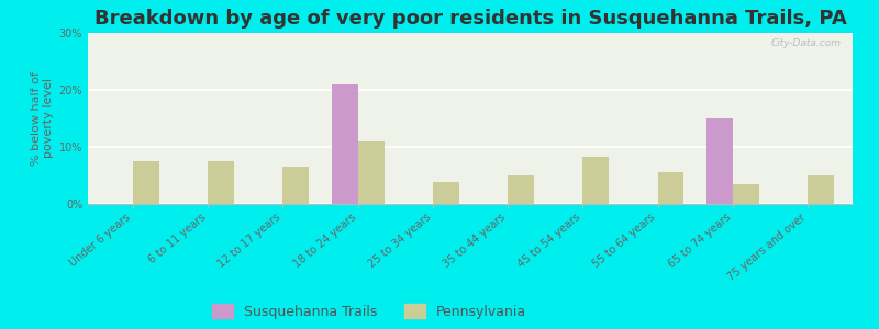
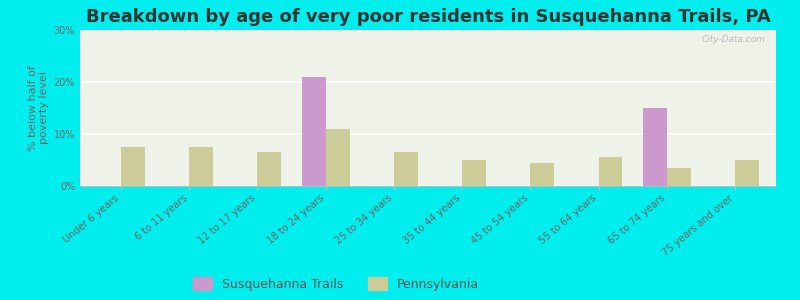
Pennsylvania/25 to 34 years: 3.8% -> 6.5%
Pennsylvania/45 to 54 years: 8.2% -> 4.5%
